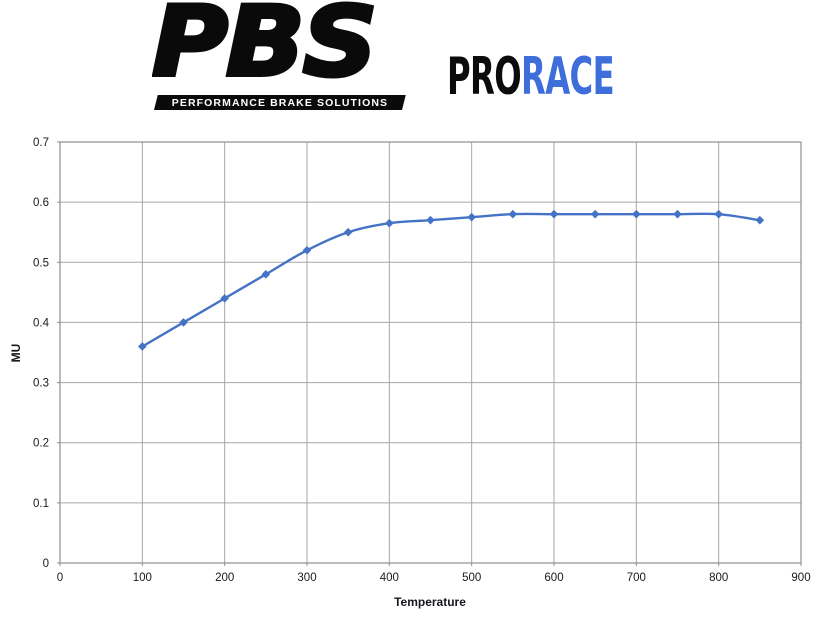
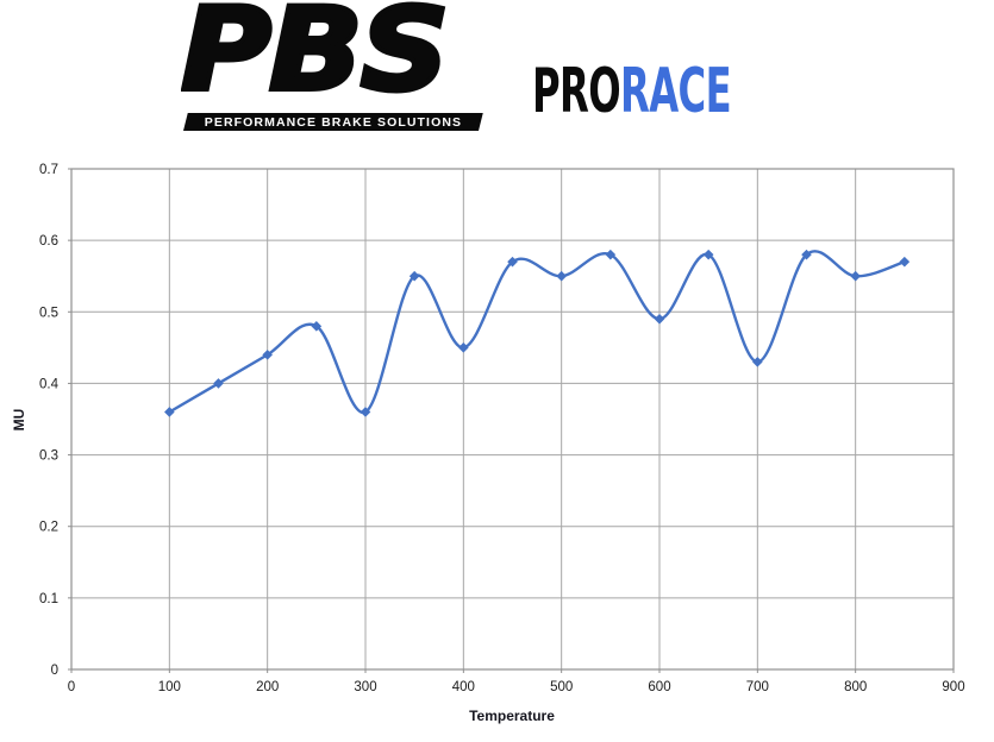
300: 0.52 -> 0.36
400: 0.56 -> 0.45
500: 0.57 -> 0.55
600: 0.58 -> 0.49
700: 0.58 -> 0.43
800: 0.58 -> 0.55
